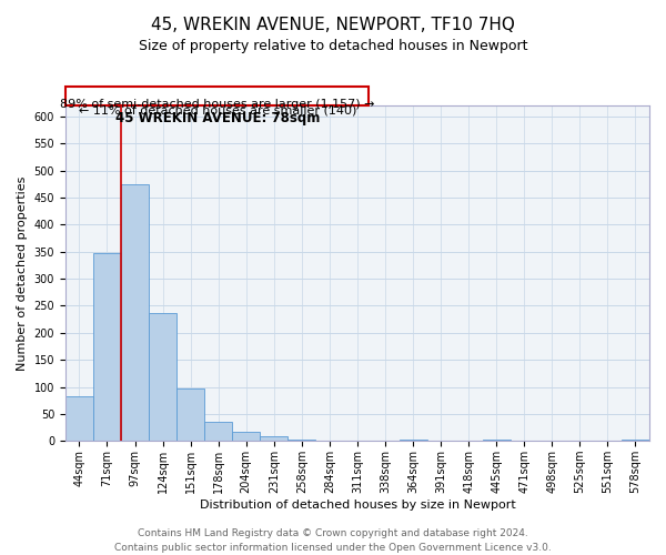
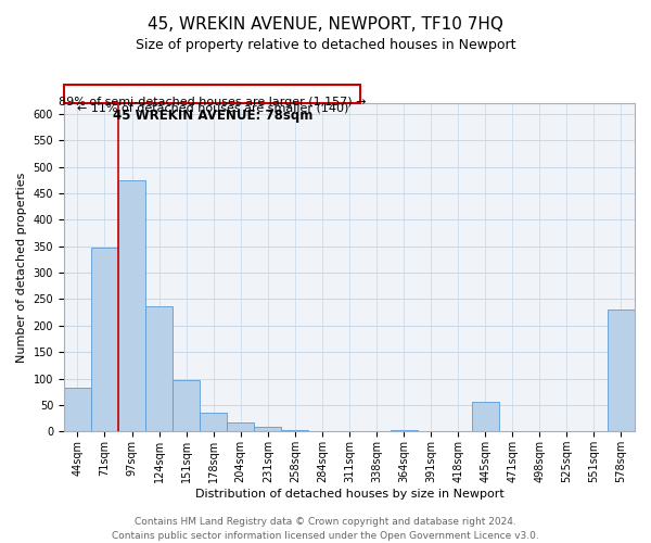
445sqm: 2 -> 55
578sqm: 2 -> 230
